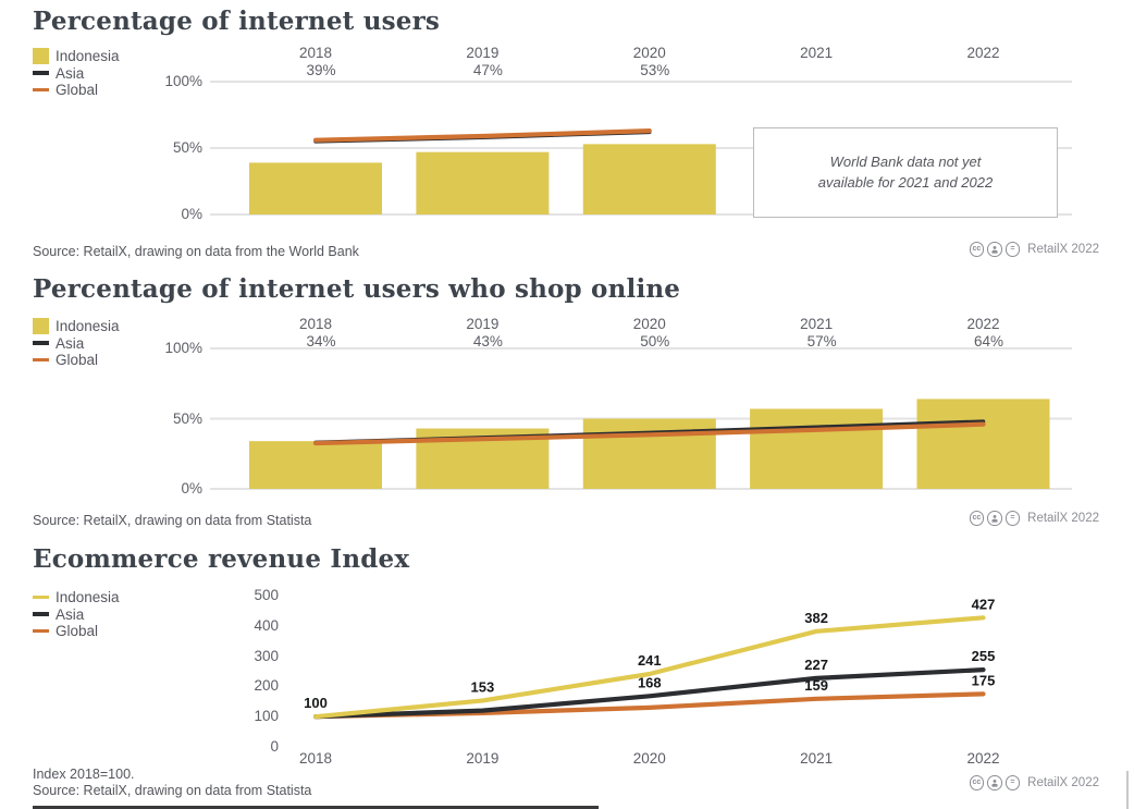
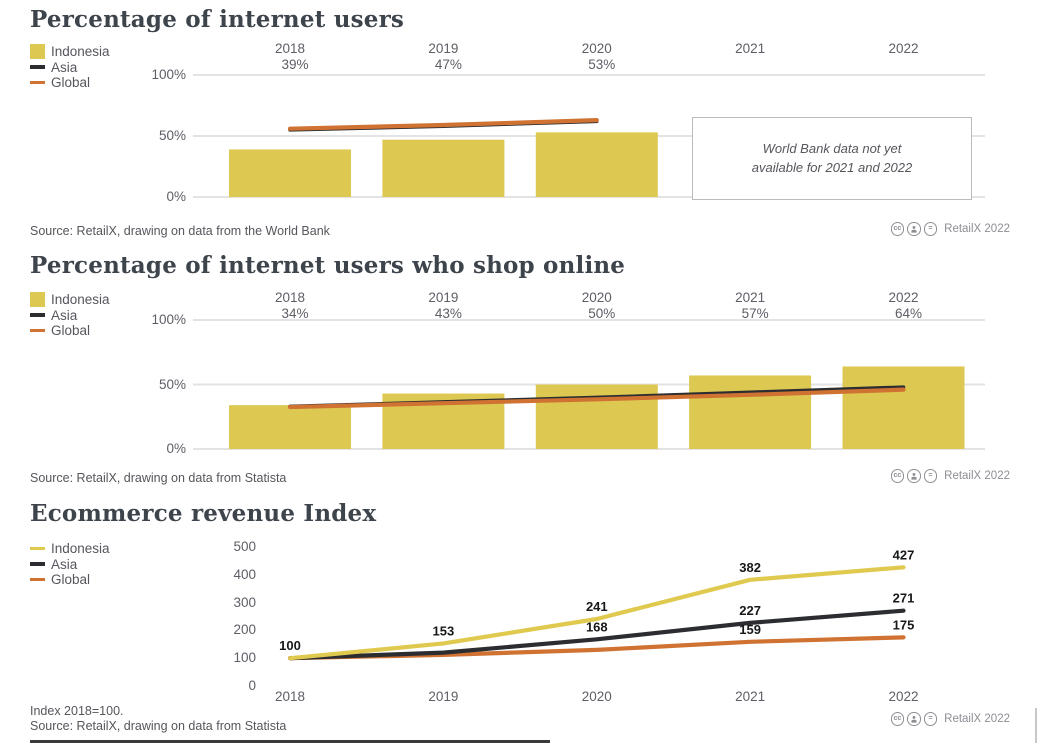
Ecommerce revenue Index/Asia/2022: 255 -> 271
